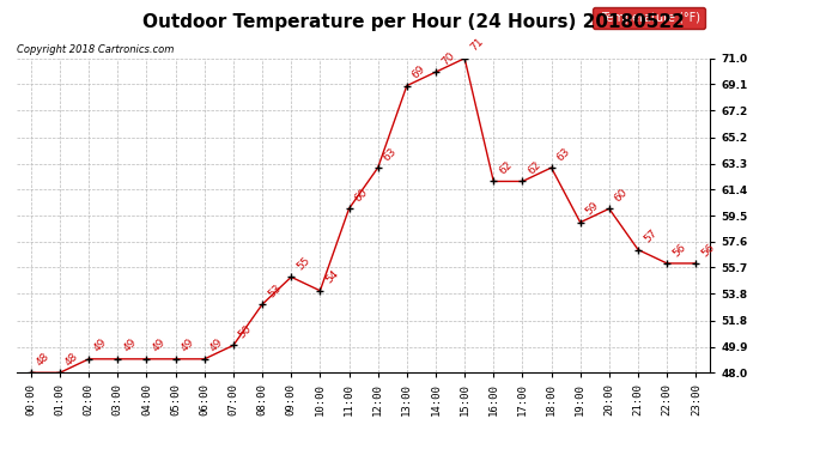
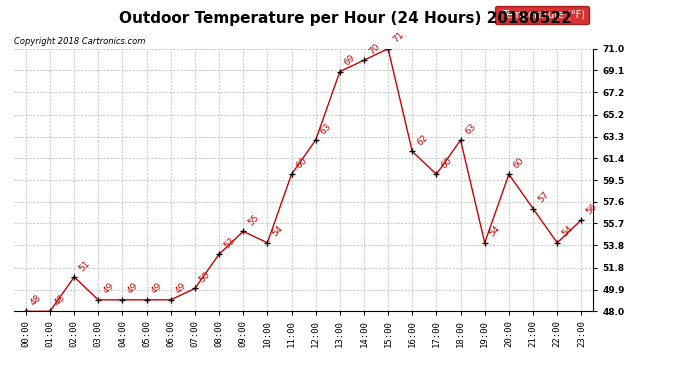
02:00: 49 -> 51
17:00: 62 -> 60
19:00: 59 -> 54
22:00: 56 -> 54
